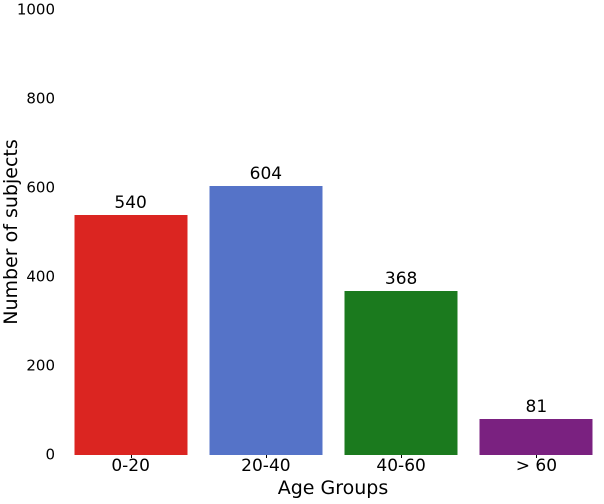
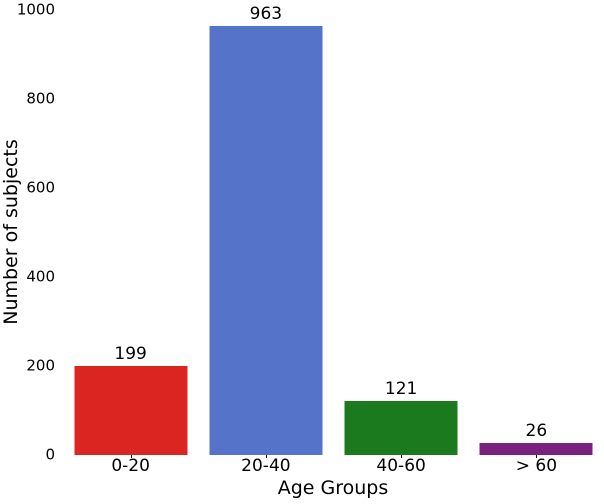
0-20: 540 -> 199
20-40: 604 -> 963
40-60: 368 -> 121
> 60: 81 -> 26
